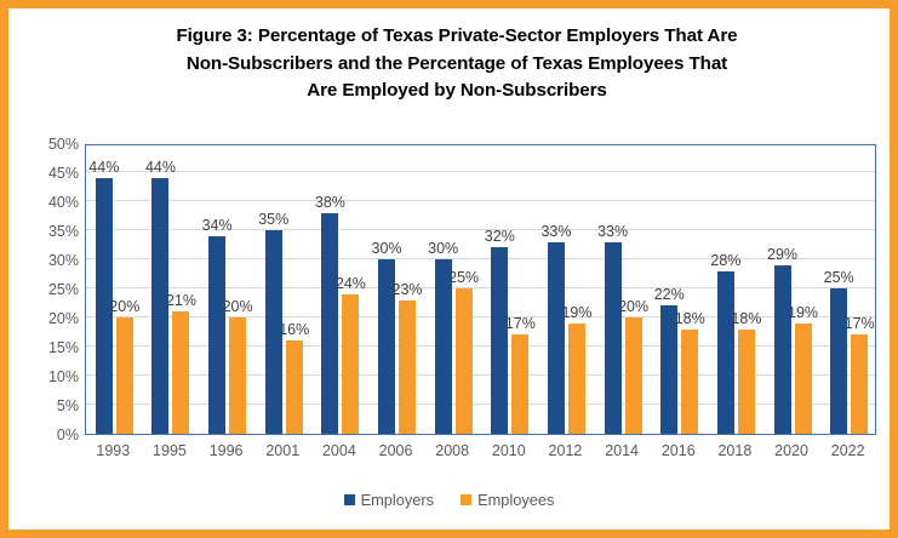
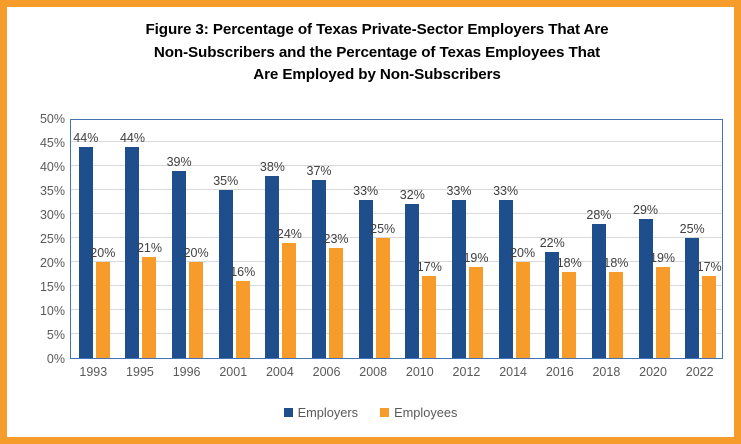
Employers/1996: 34% -> 39%
Employers/2006: 30% -> 37%
Employers/2008: 30% -> 33%
